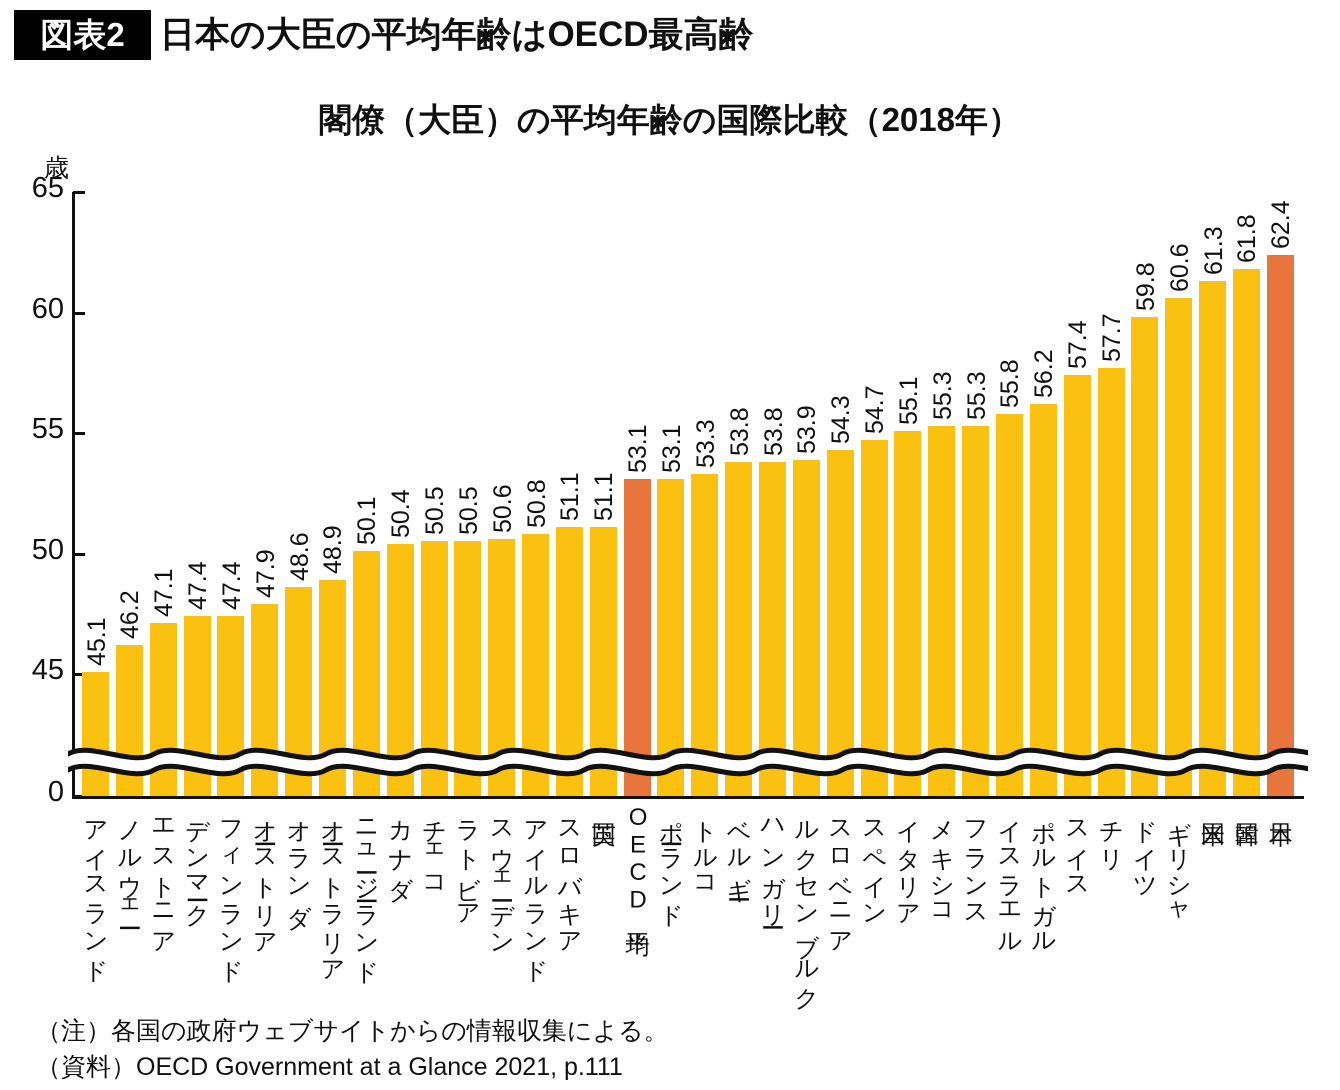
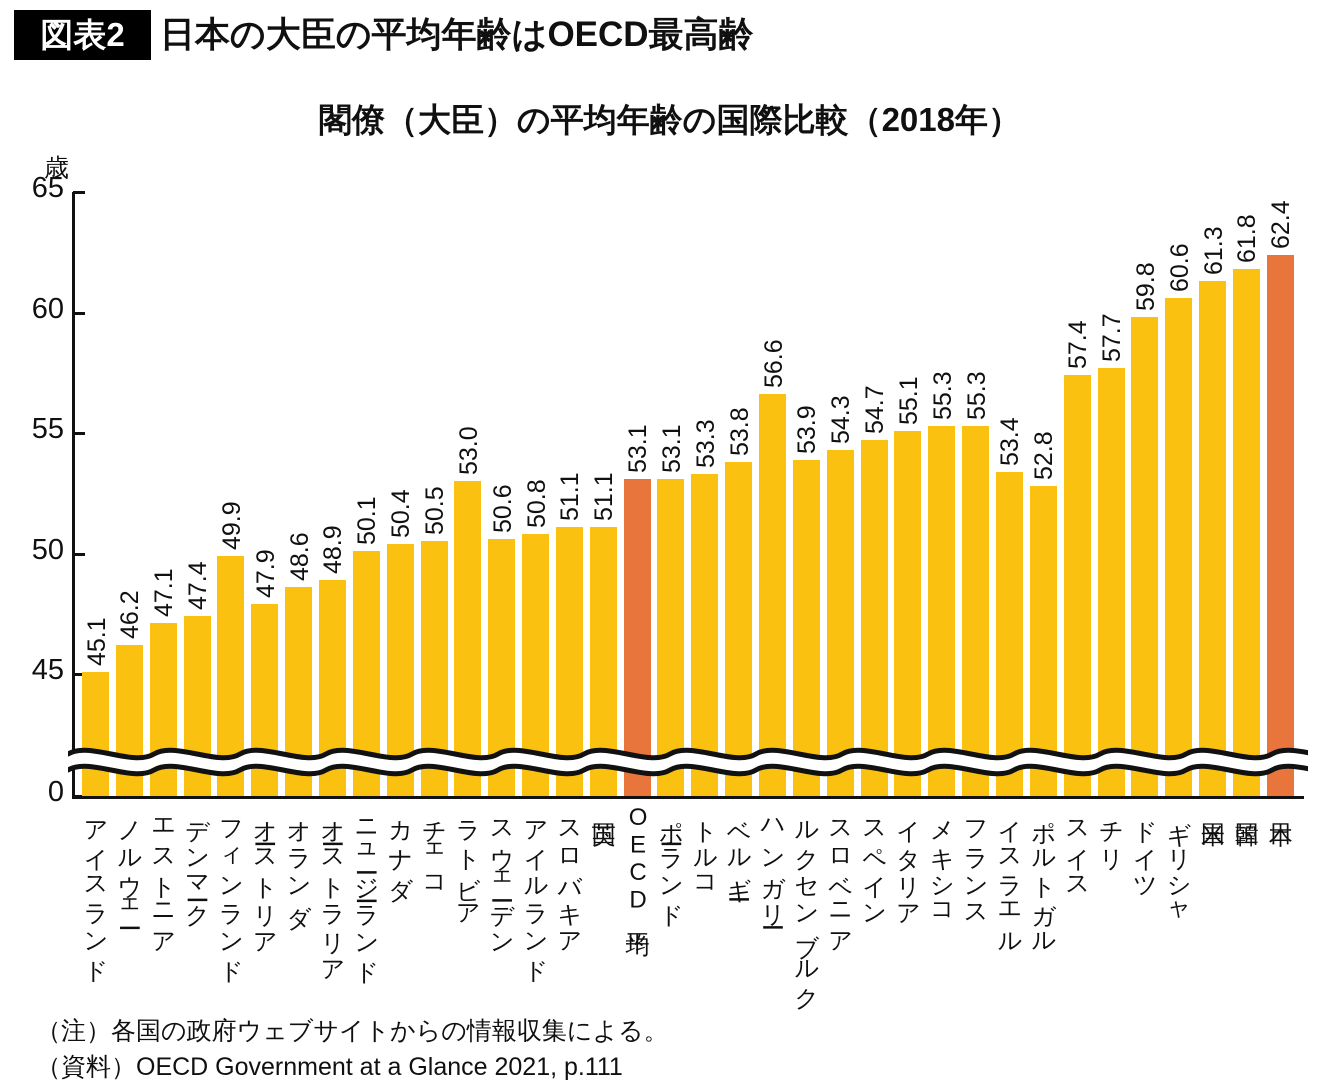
フィンランド: 47.4 -> 49.9
ラトビア: 50.5 -> 53.0
ハンガリー: 53.8 -> 56.6
イスラエル: 55.8 -> 53.4
ポルトガル: 56.2 -> 52.8
